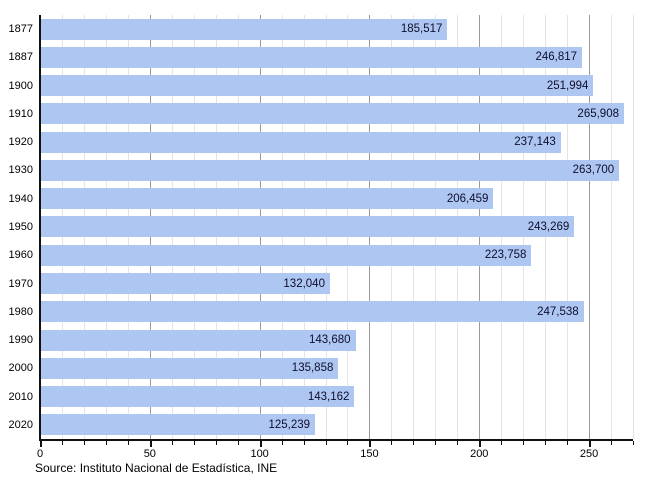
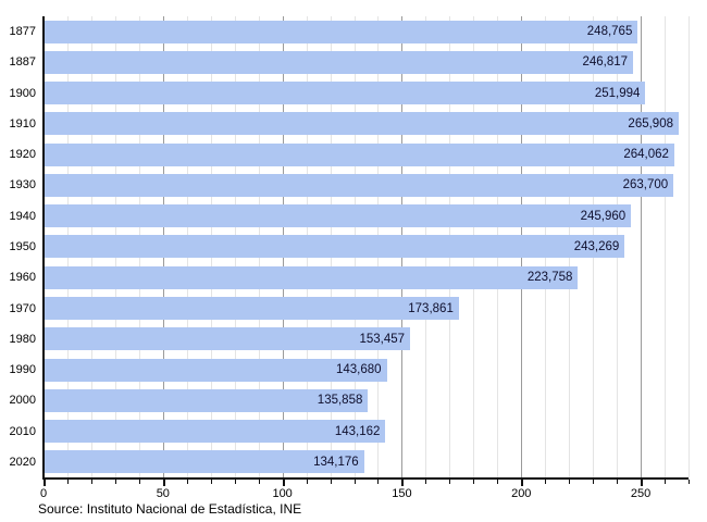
1877: 185,517 -> 248,765
1920: 237,143 -> 264,062
1940: 206,459 -> 245,960
1970: 132,040 -> 173,861
1980: 247,538 -> 153,457
2020: 125,239 -> 134,176
